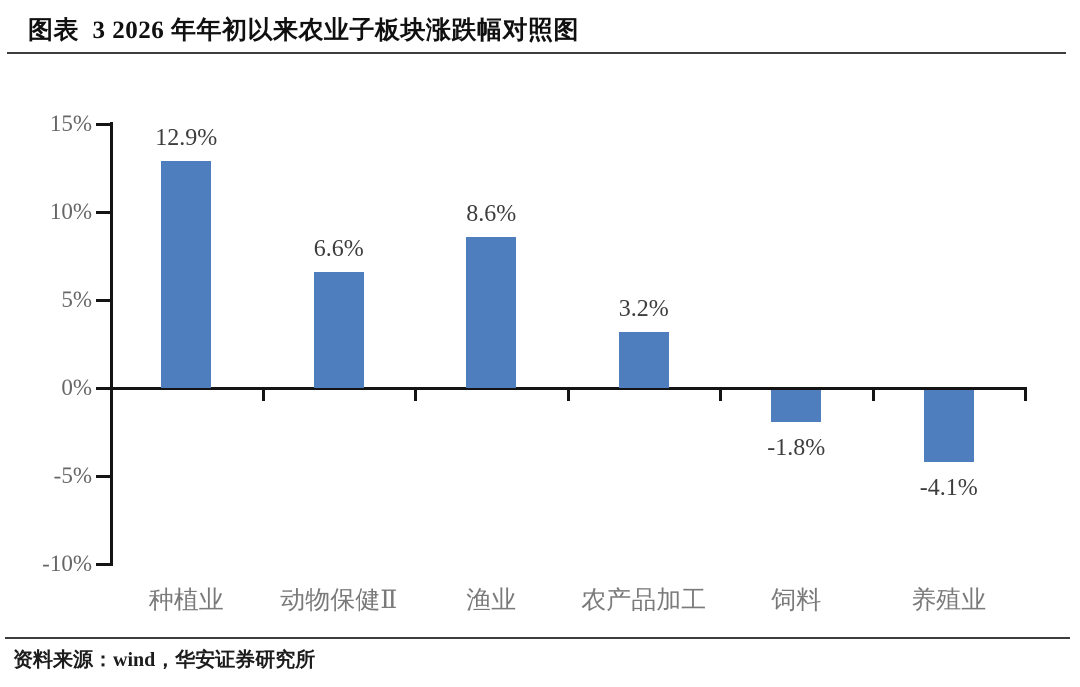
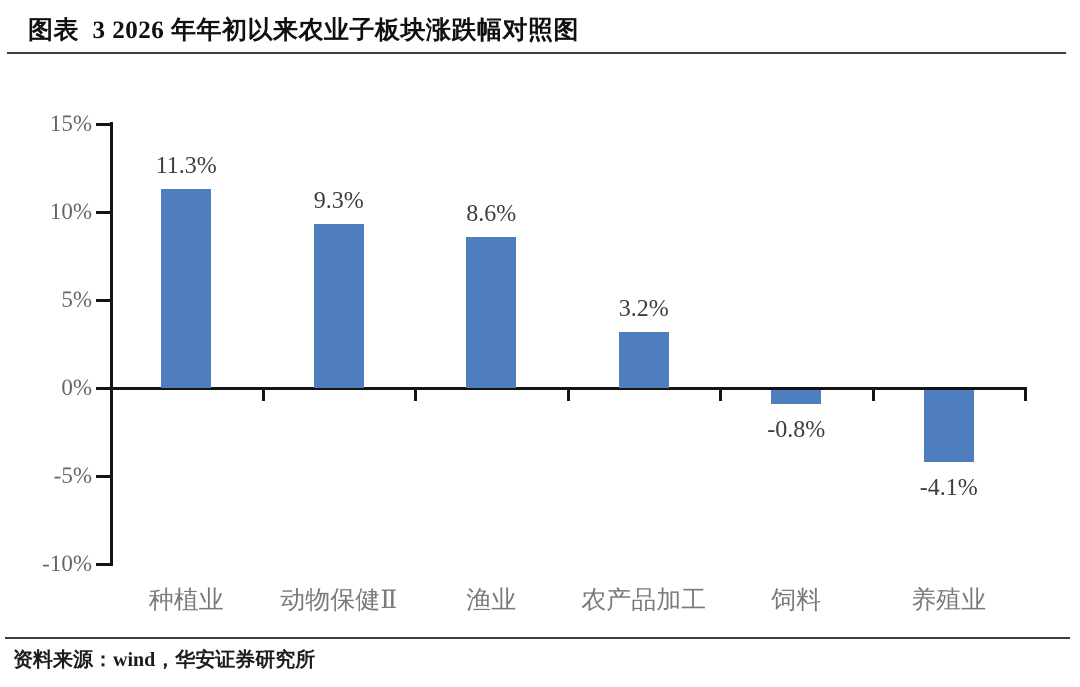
种植业: 12.9% -> 11.3%
动物保健Ⅱ: 6.6% -> 9.3%
饲料: -1.8% -> -0.8%
